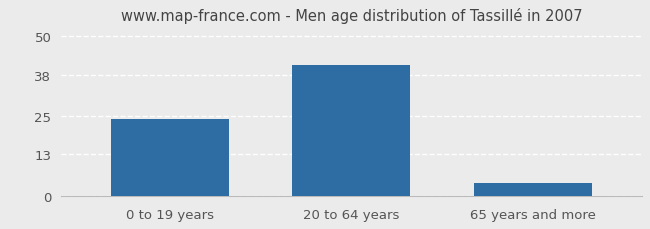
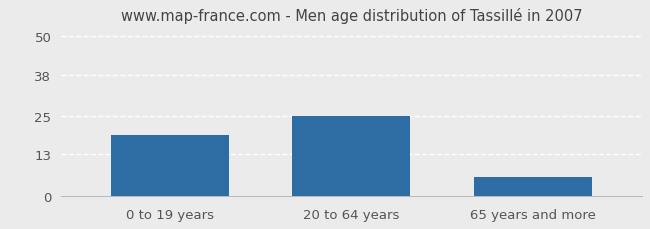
0 to 19 years: 24 -> 19
20 to 64 years: 41 -> 25
65 years and more: 4 -> 6
